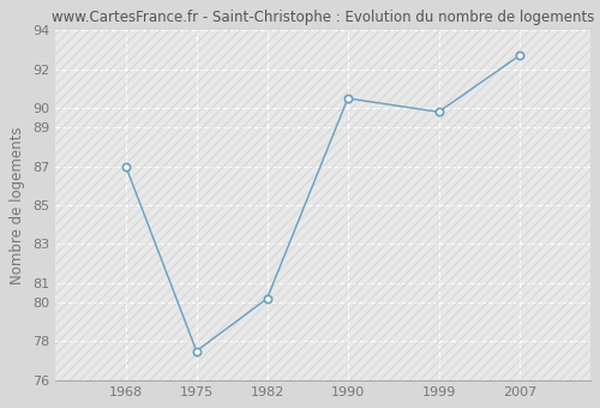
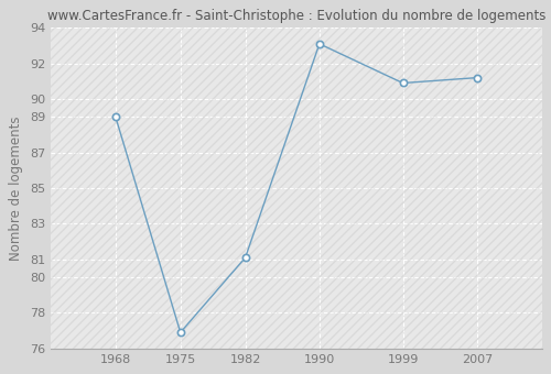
1968: 87.0 -> 89.0
1975: 77.5 -> 76.9
1982: 80.2 -> 81.1
1990: 90.5 -> 93.1
1999: 89.8 -> 90.9
2007: 92.7 -> 91.2
